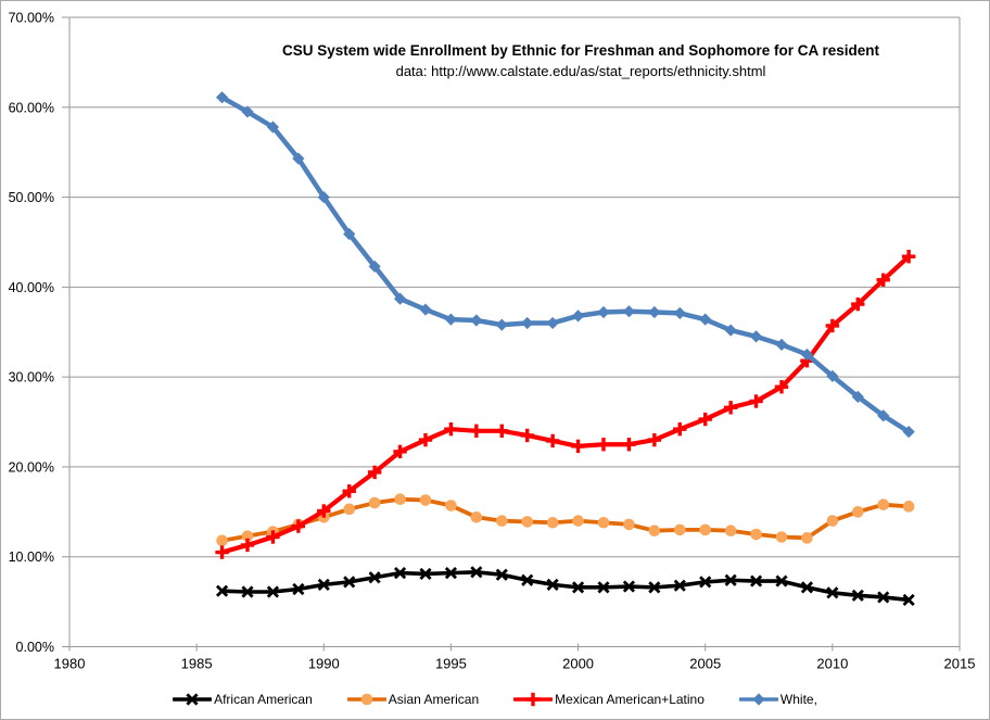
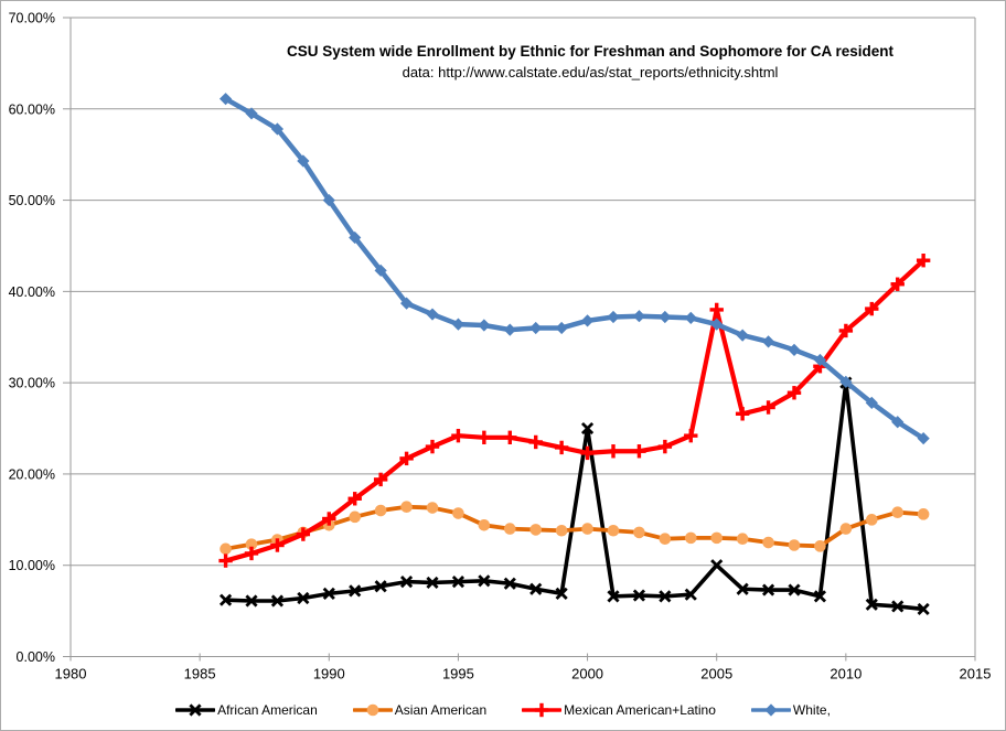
African American/2000: 7% -> 25%
African American/2005: 7% -> 10%
Mexican American+Latino/2005: 25% -> 38%
African American/2010: 6% -> 30%
